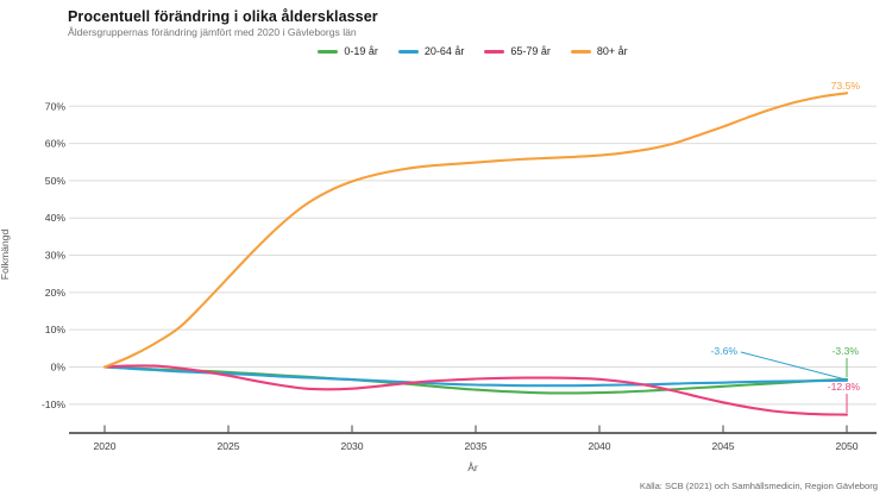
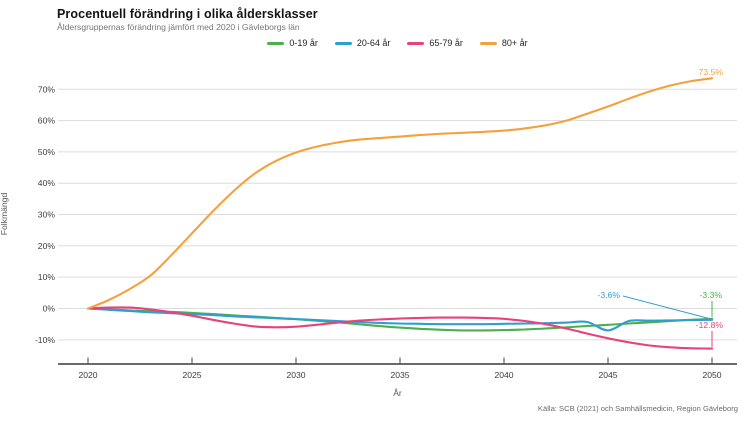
20-64 år/2045: -4% -> -7%
